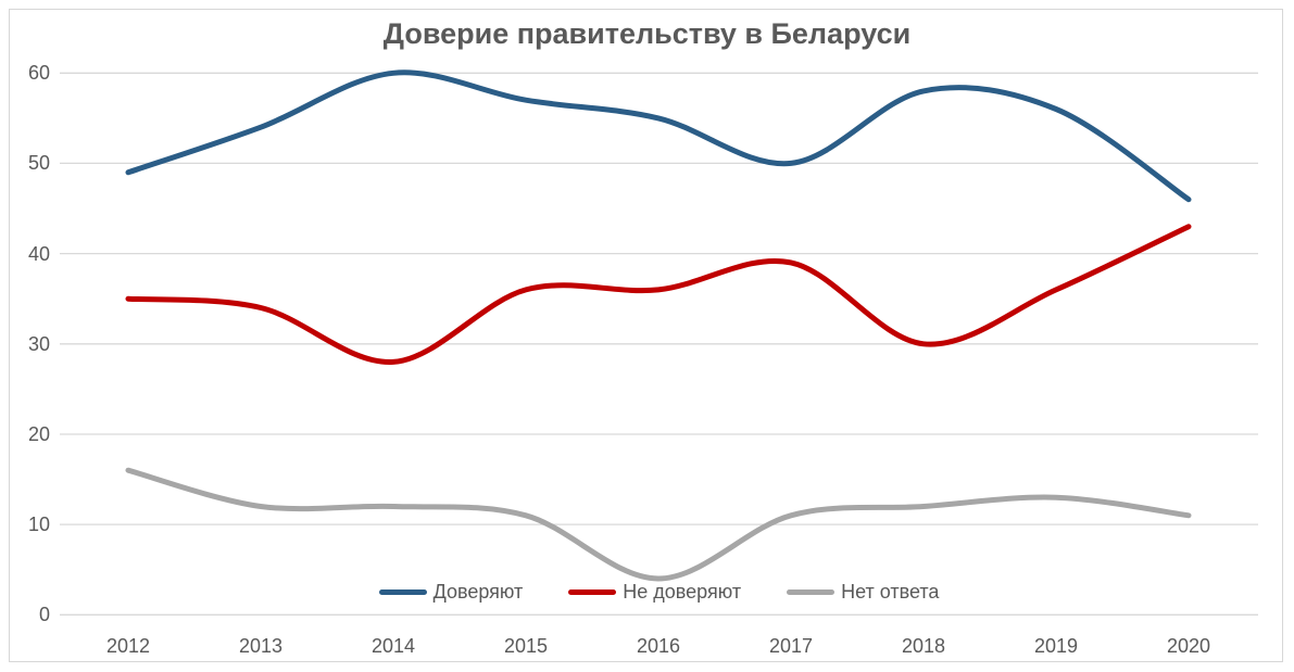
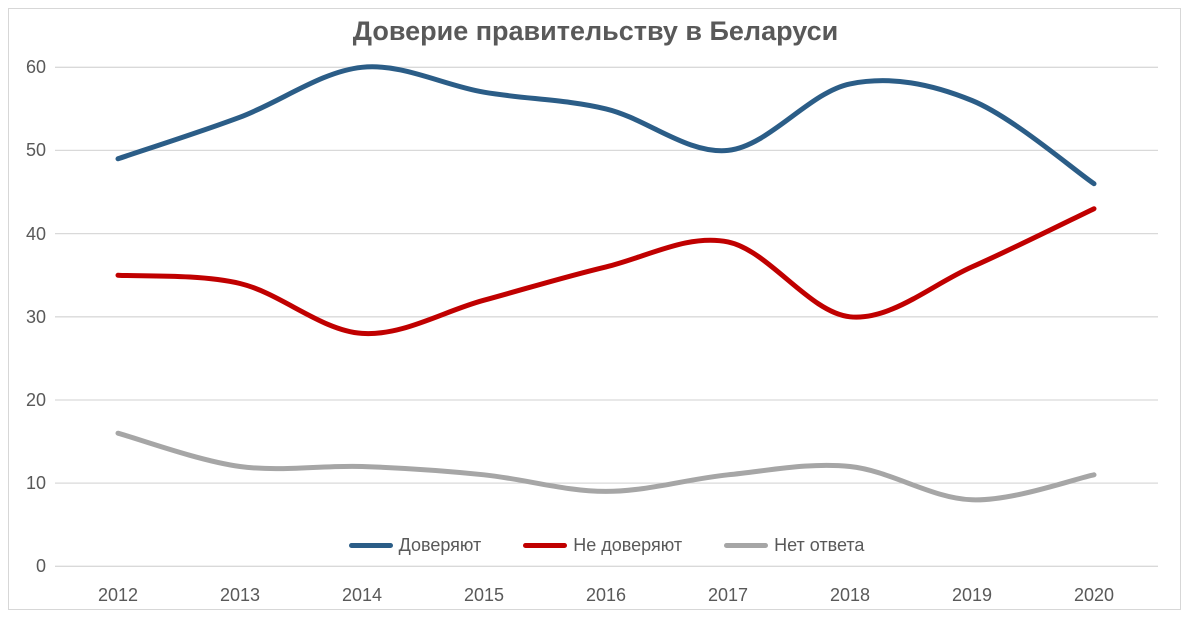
Не доверяют/2015: 36 -> 32
Нет ответа/2016: 4 -> 9
Нет ответа/2019: 13 -> 8
